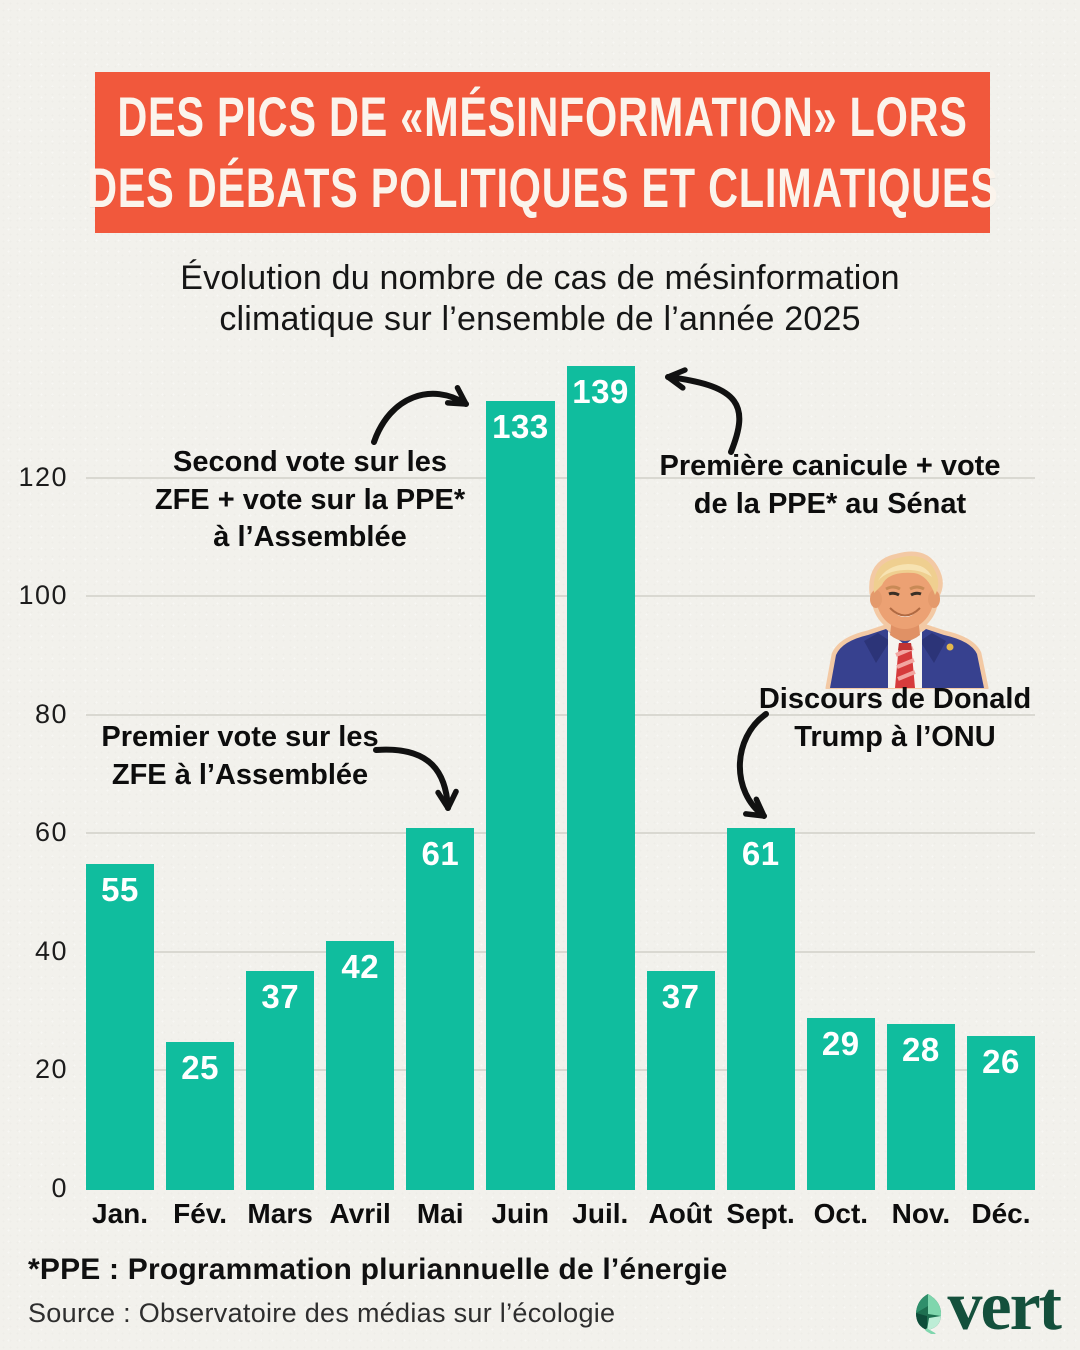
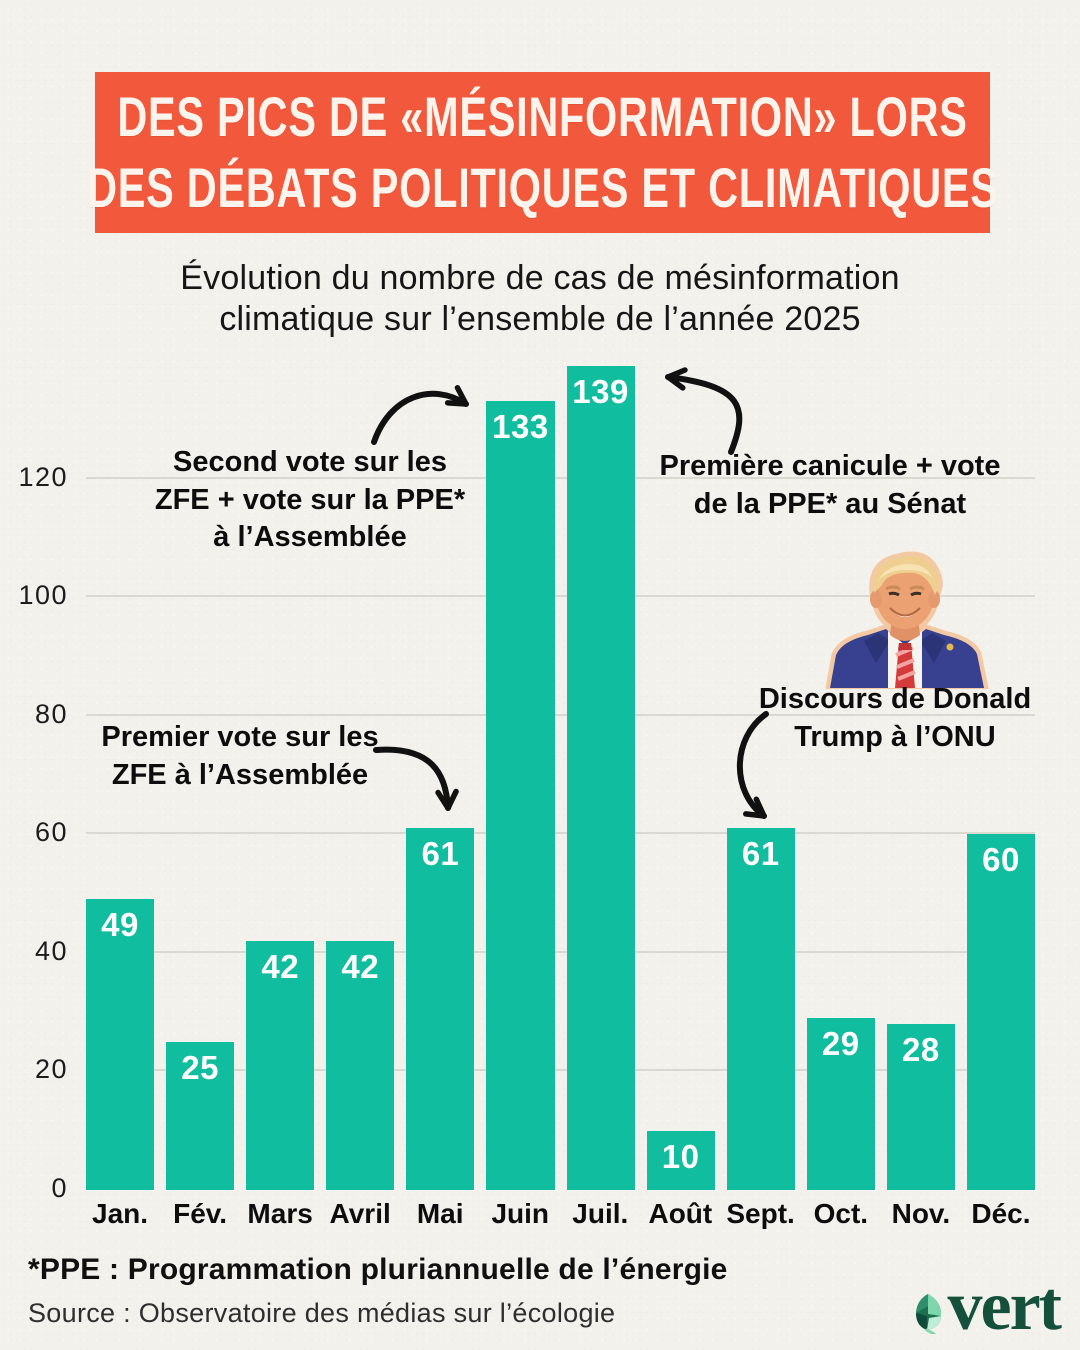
Jan.: 55 -> 49
Mars: 37 -> 42
Août: 37 -> 10
Déc.: 26 -> 60
